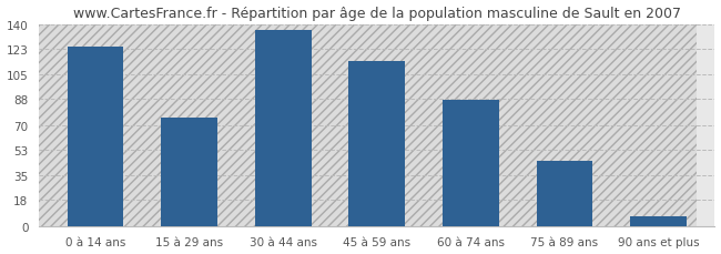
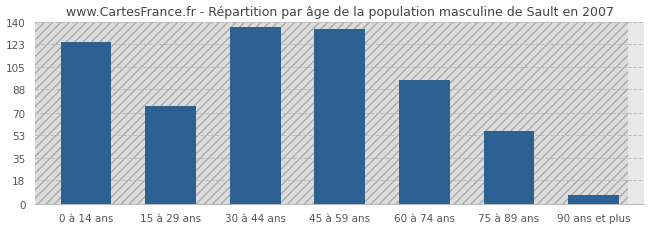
45 à 59 ans: 114 -> 134
60 à 74 ans: 87 -> 95
75 à 89 ans: 45 -> 56
